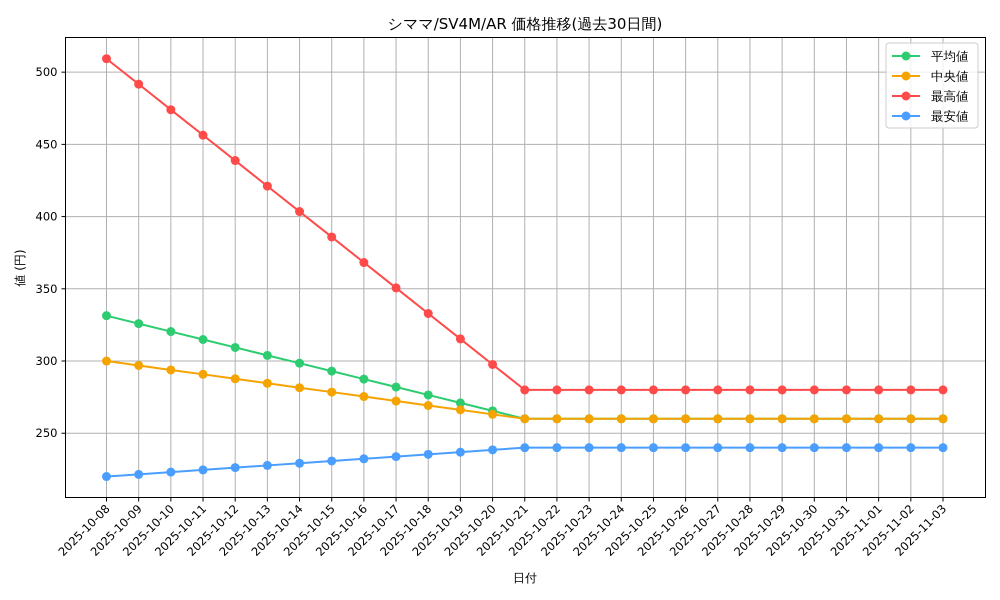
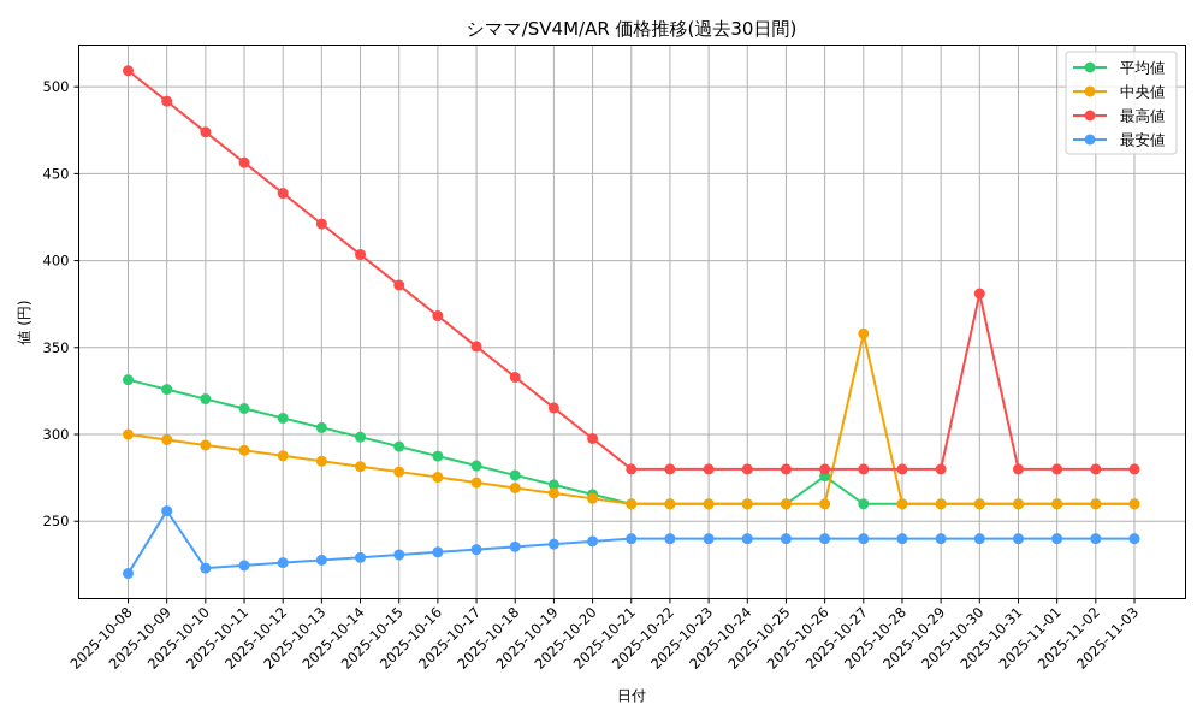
最安値/2025-10-09: 222 -> 256
平均値/2025-10-26: 260 -> 276
中央値/2025-10-27: 260 -> 358
最高値/2025-10-30: 280 -> 381
